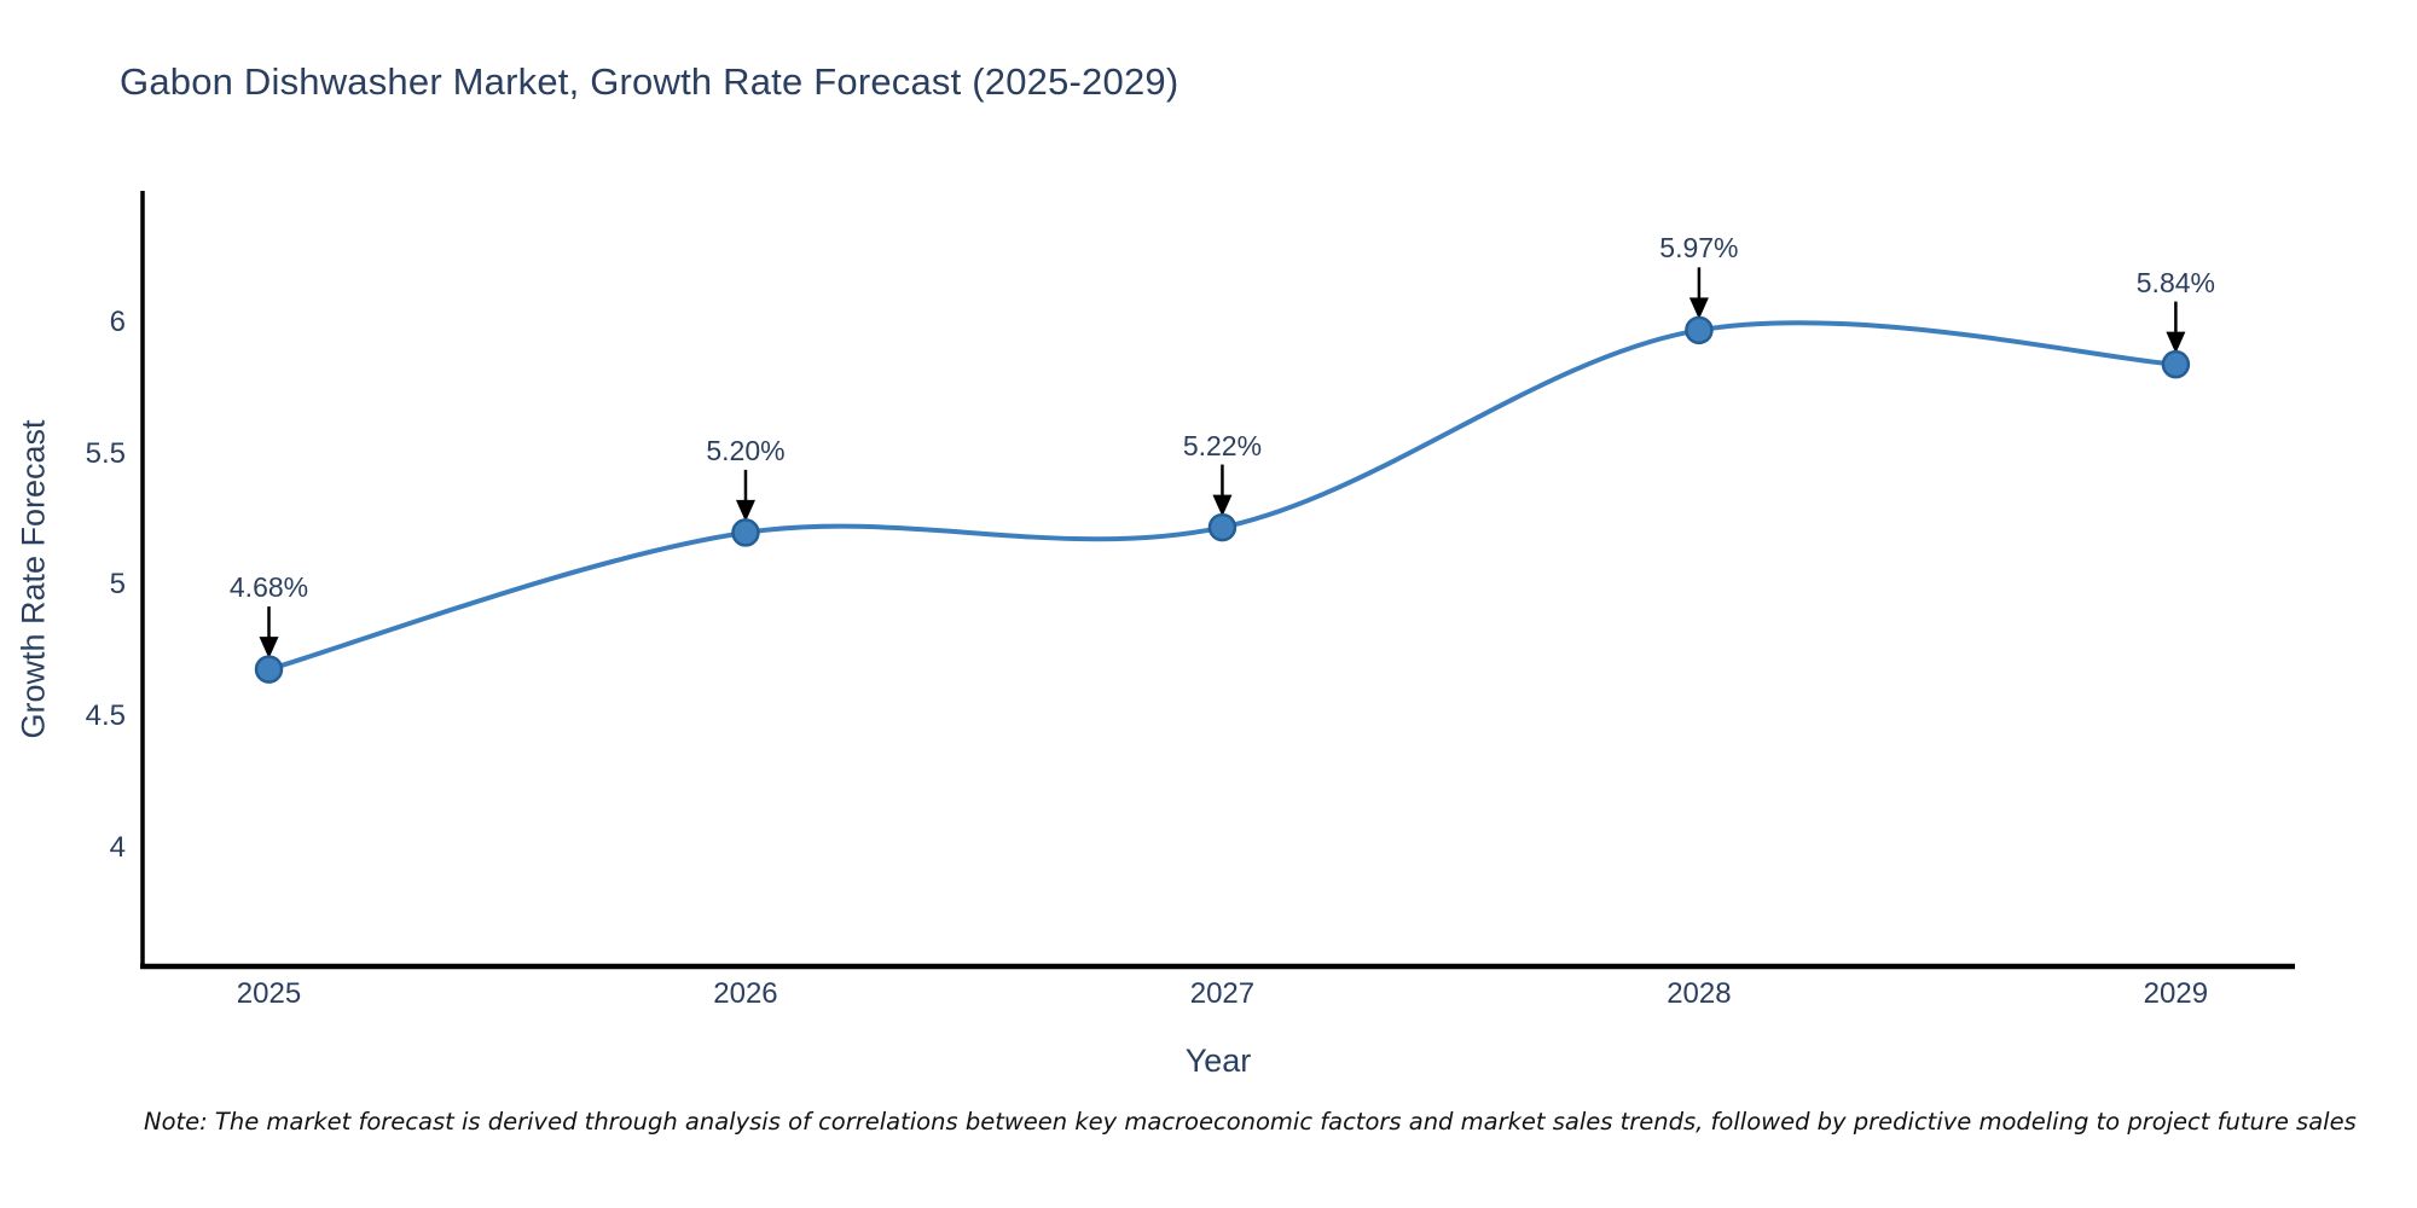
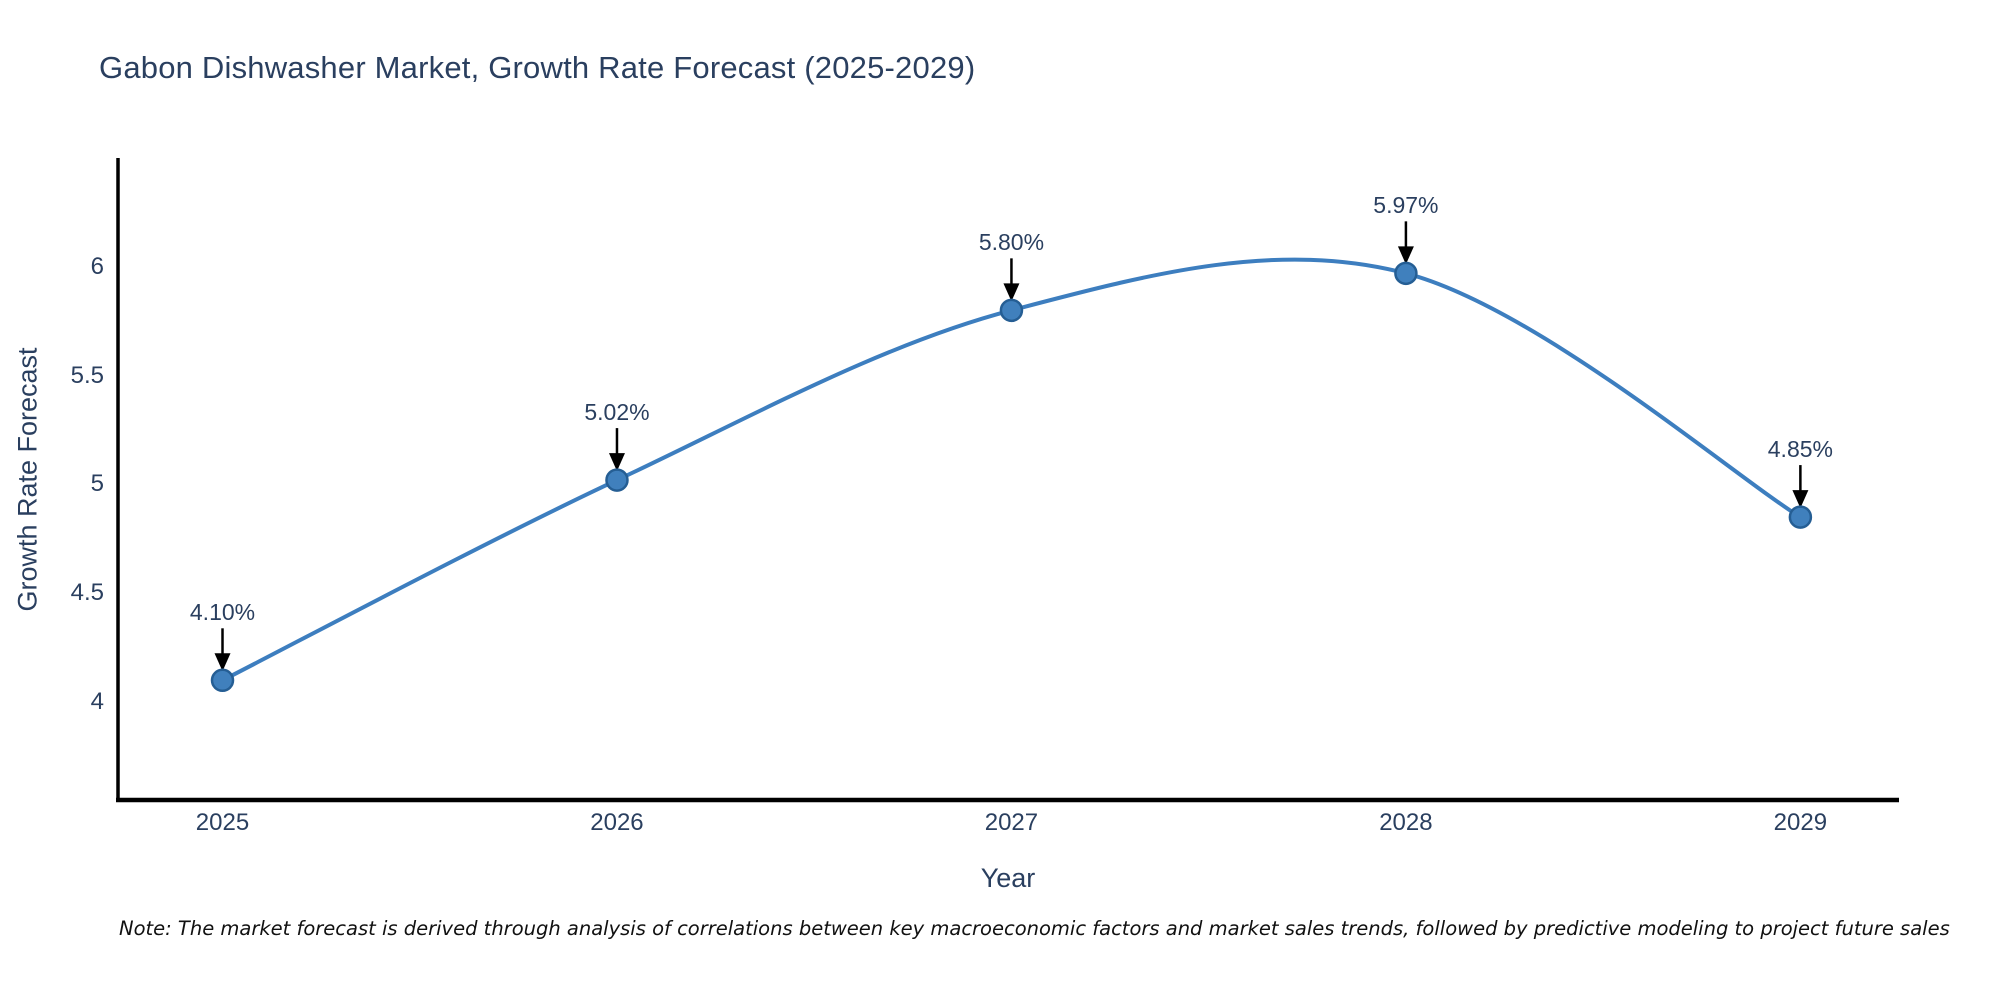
2025: 4.68% -> 4.10%
2026: 5.20% -> 5.02%
2027: 5.22% -> 5.80%
2029: 5.84% -> 4.85%
